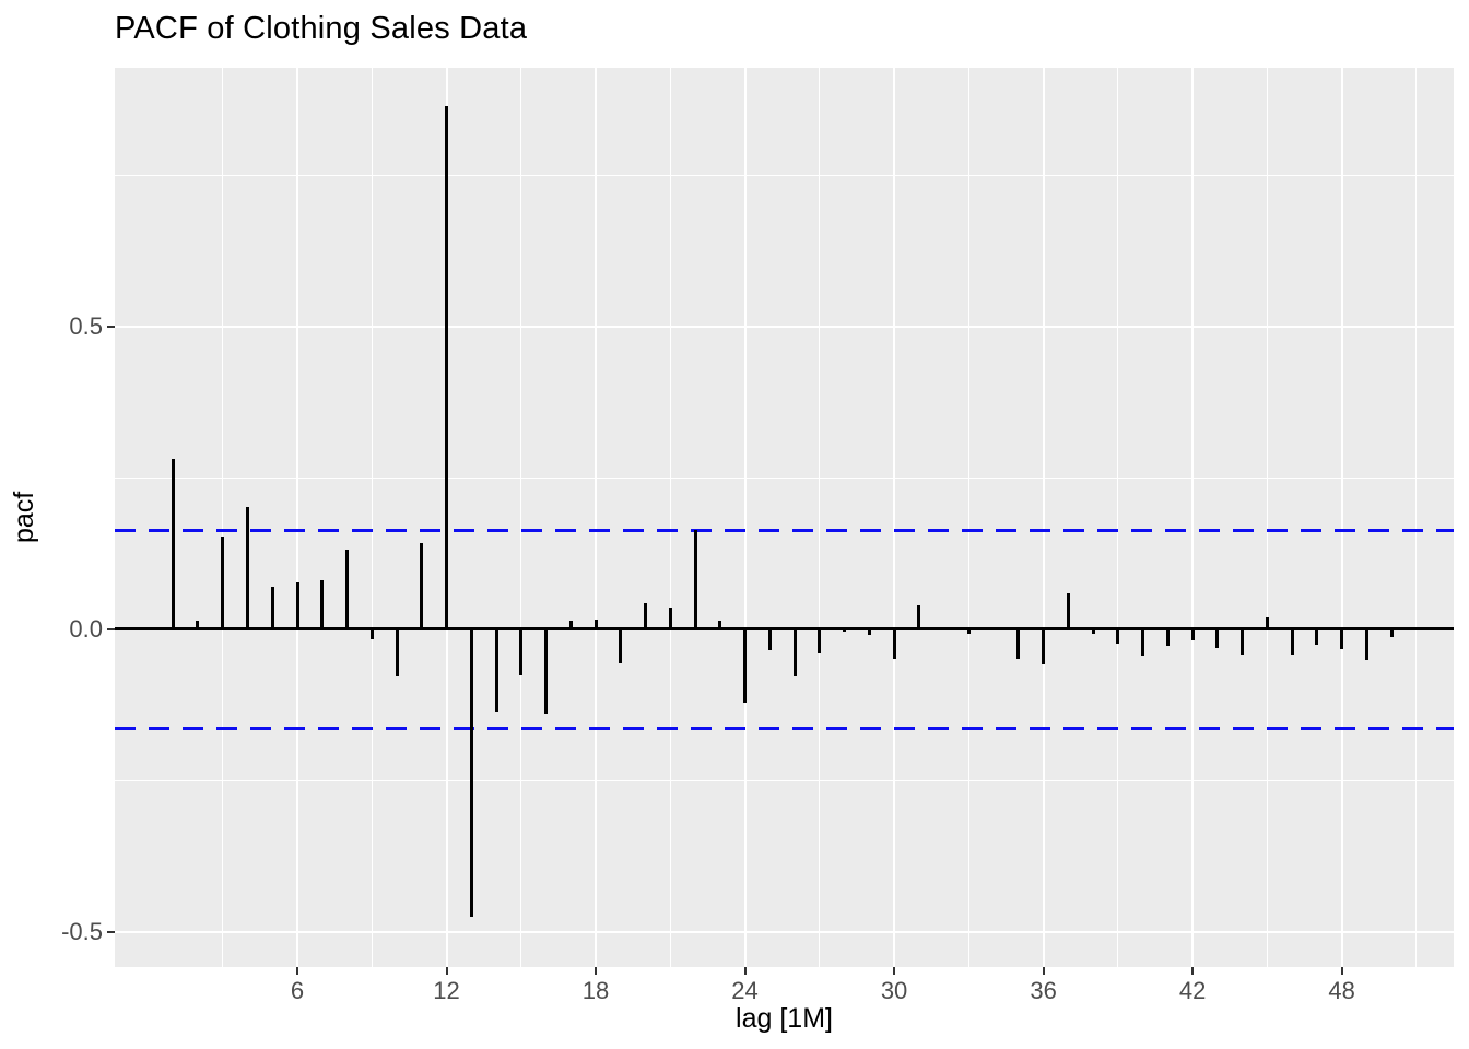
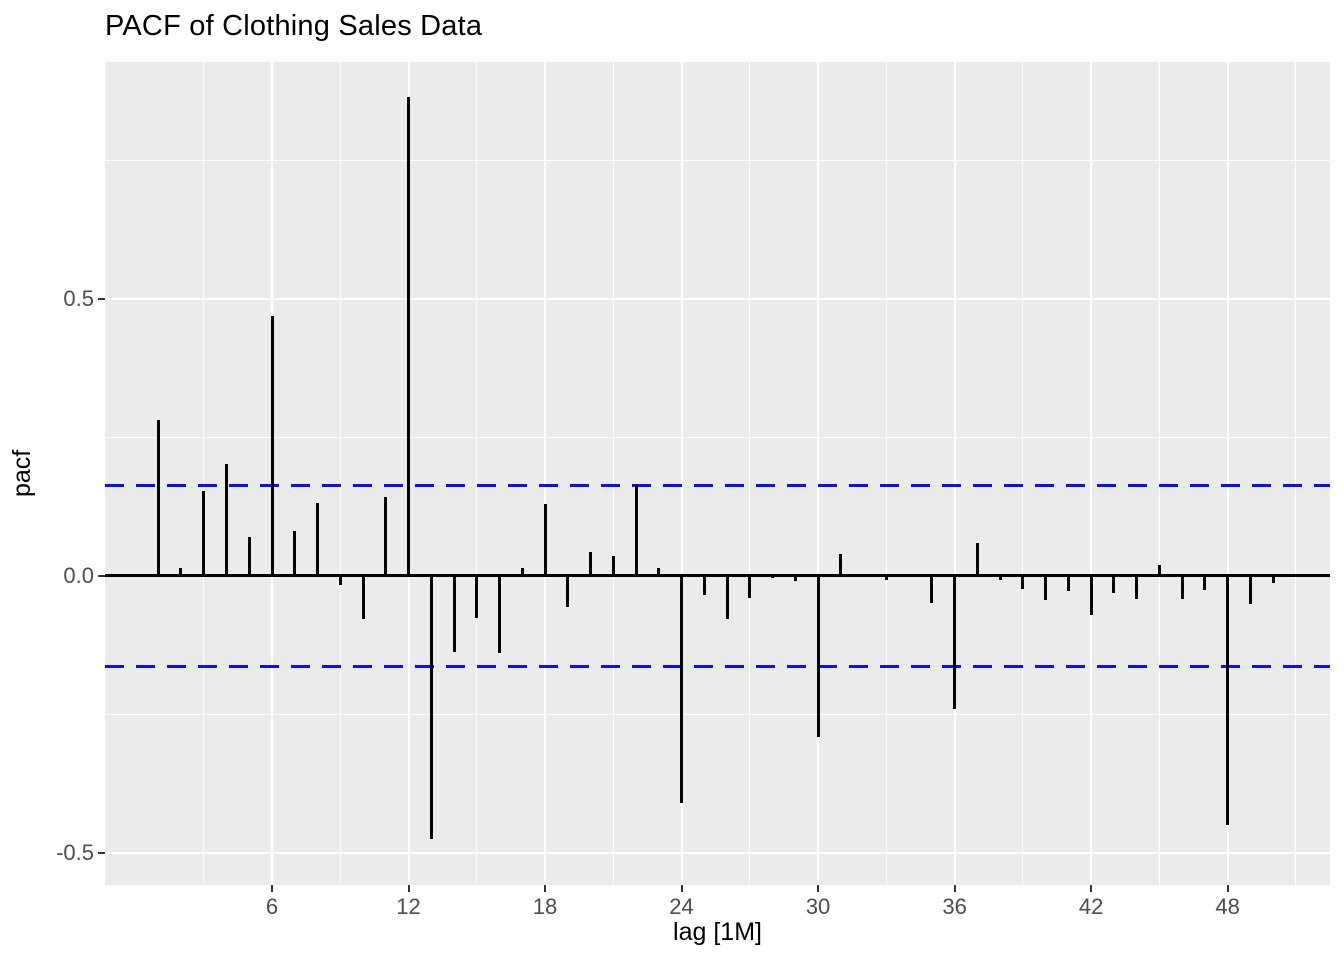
6: 0.08 -> 0.47
18: 0.02 -> 0.13
24: -0.12 -> -0.41
30: -0.05 -> -0.29
36: -0.06 -> -0.24
42: -0.02 -> -0.07
48: -0.03 -> -0.45
